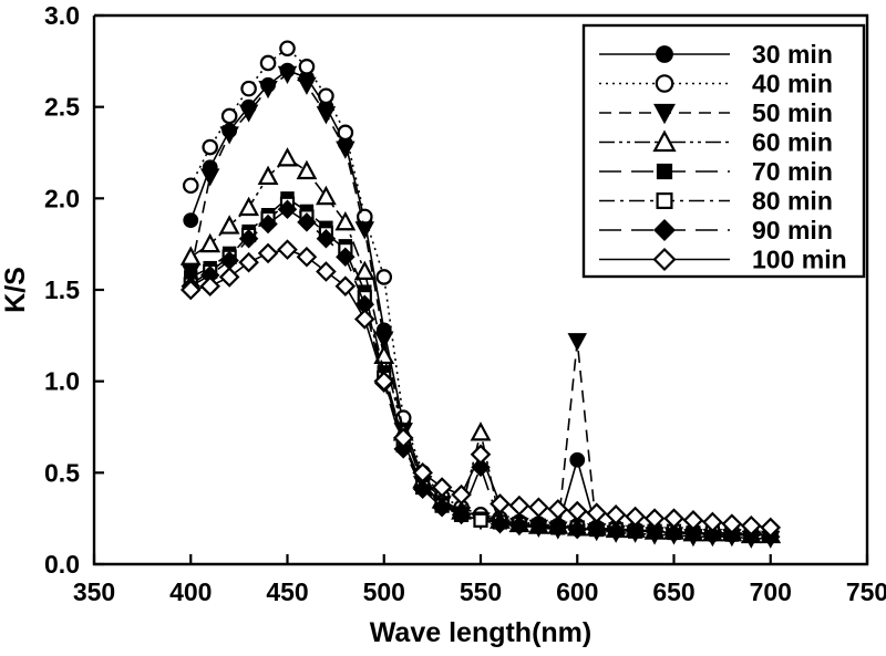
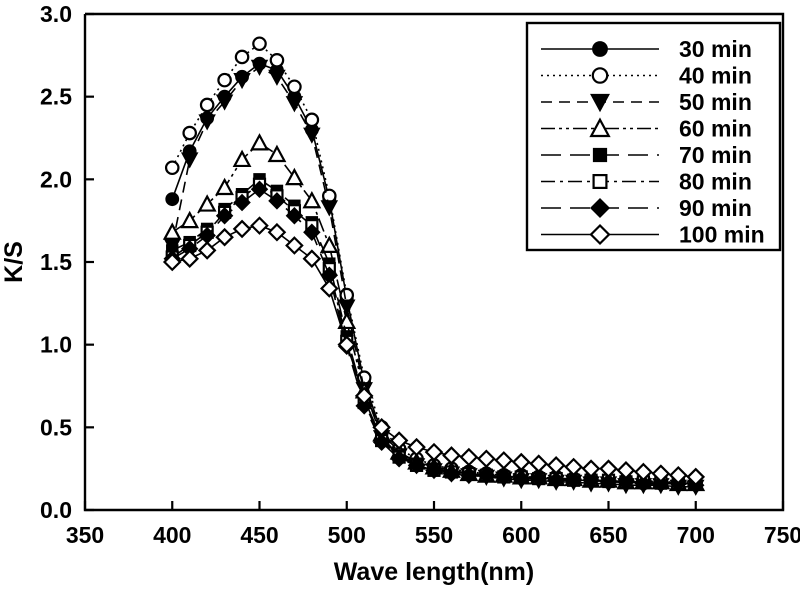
40 min/500: 1.57 -> 1.30
60 min/550: 0.72 -> 0.26
90 min/550: 0.53 -> 0.24
100 min/550: 0.60 -> 0.35
30 min/600: 0.57 -> 0.20
50 min/600: 1.22 -> 0.18
